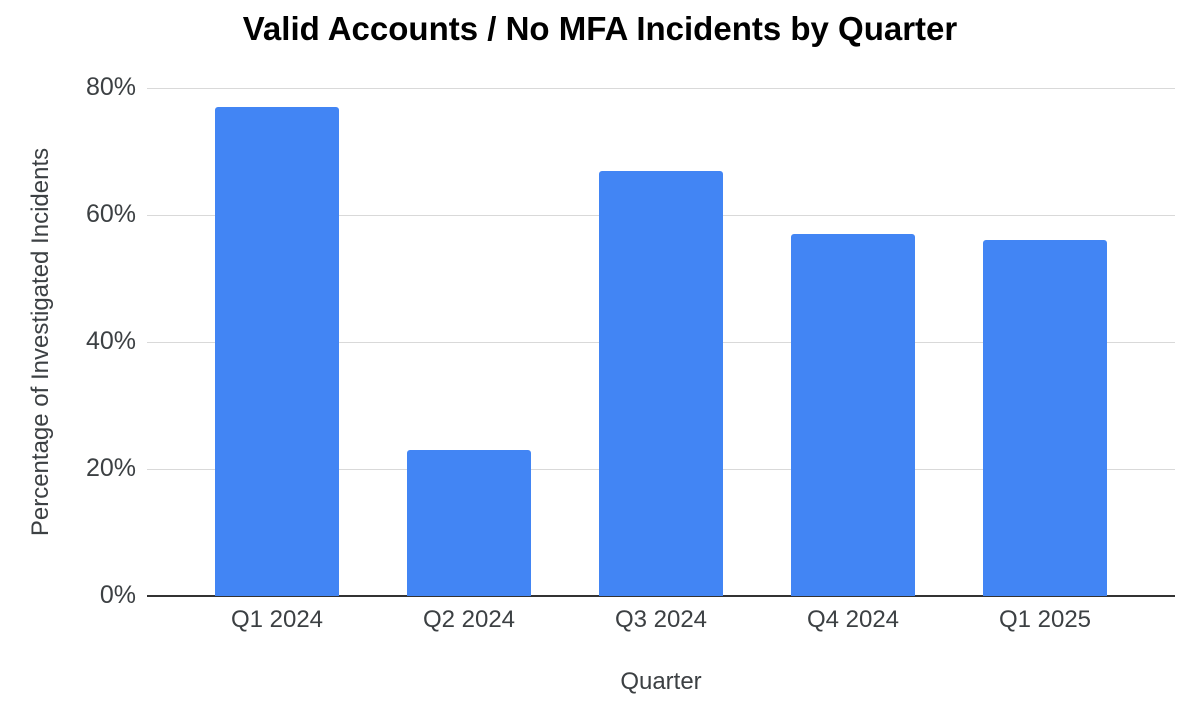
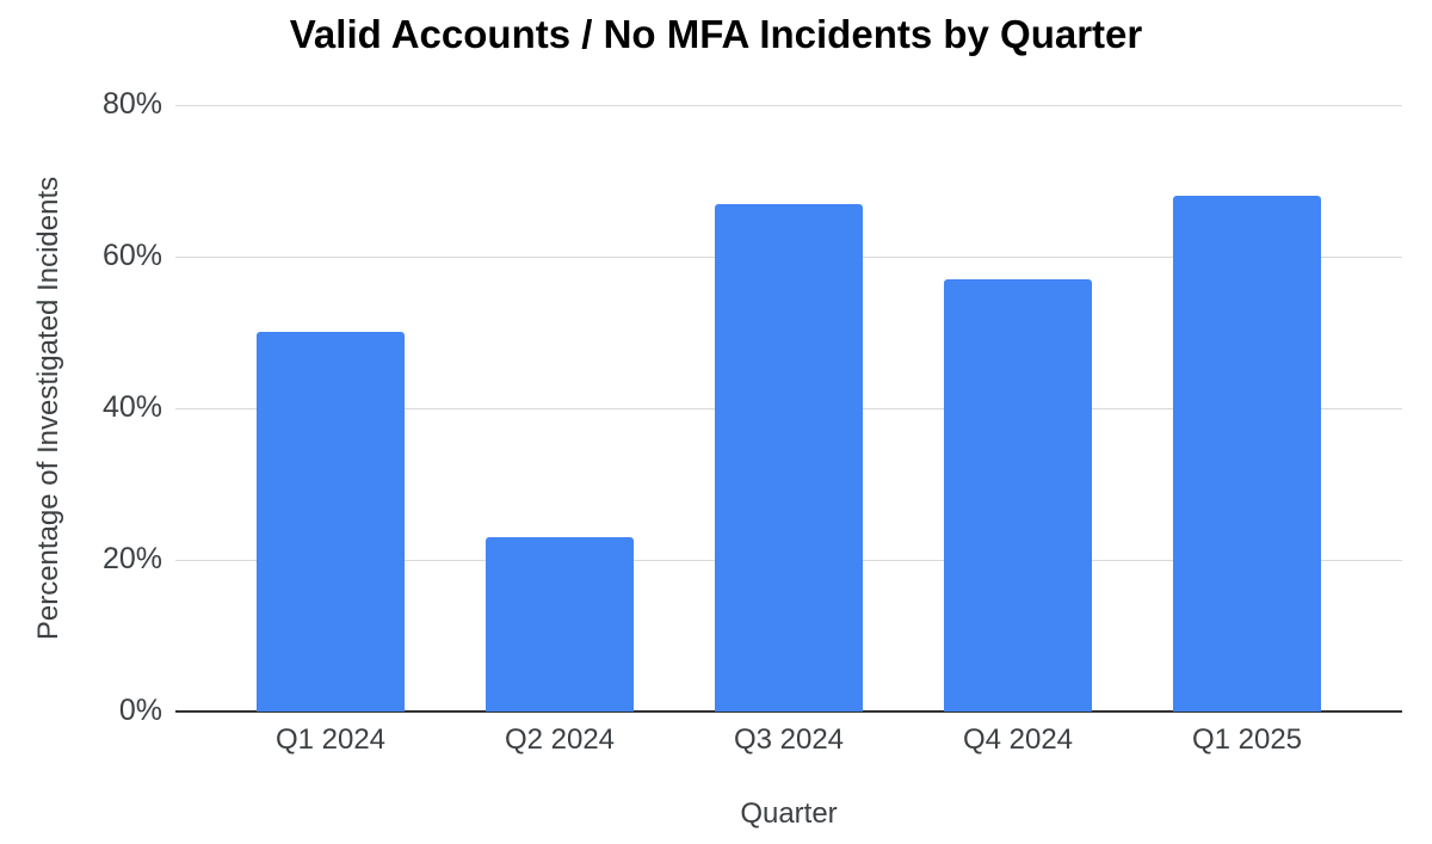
Q1 2024: 77% -> 50%
Q1 2025: 56% -> 68%
